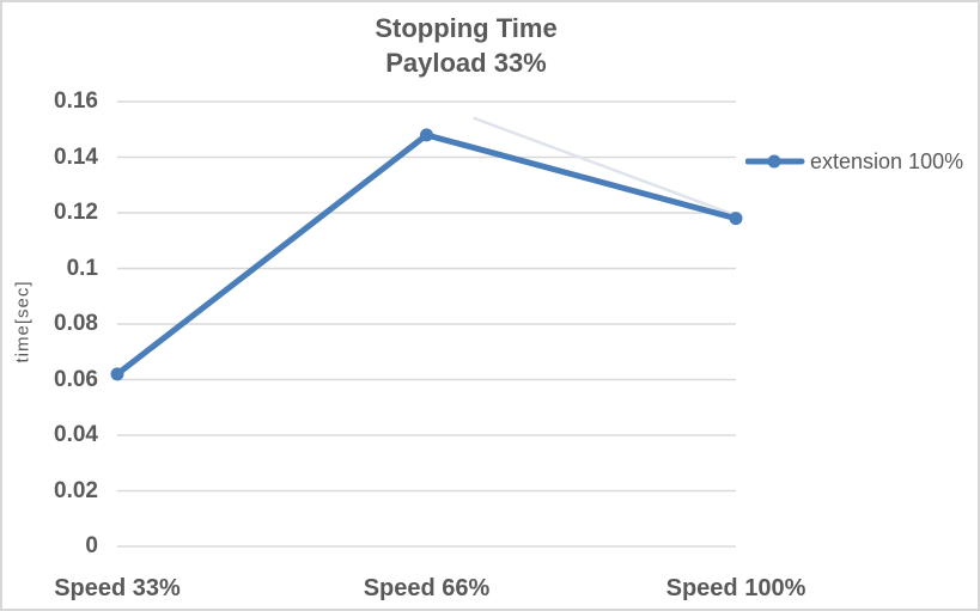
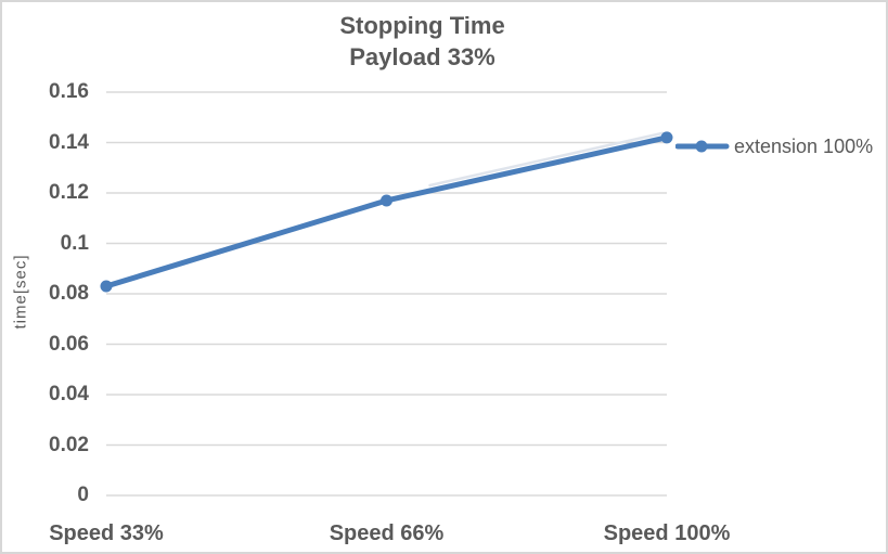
Speed 33%: 0.062 -> 0.083
Speed 66%: 0.148 -> 0.117
Speed 100%: 0.118 -> 0.142
